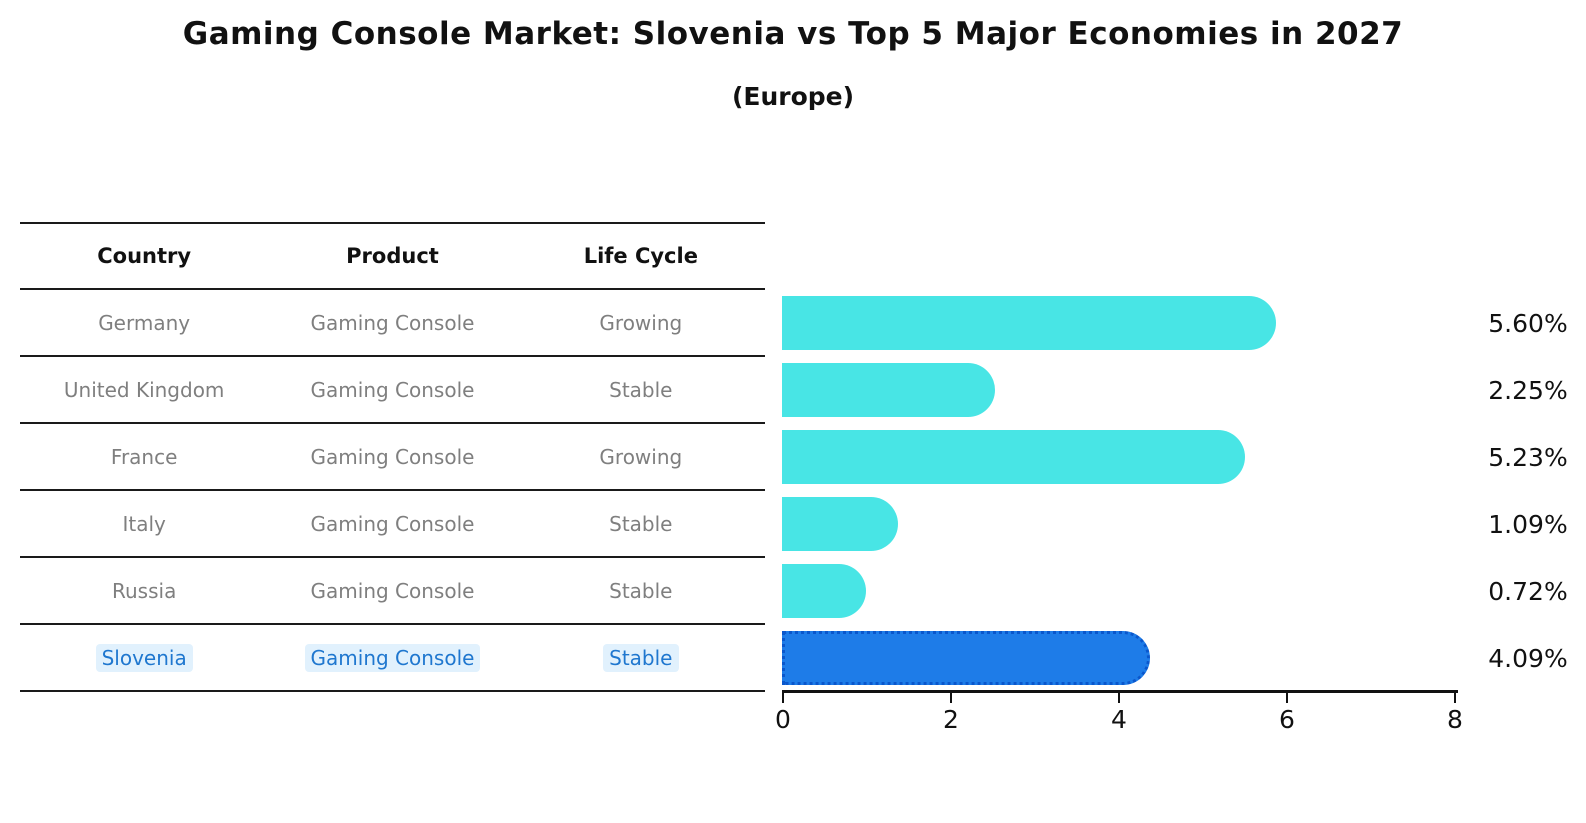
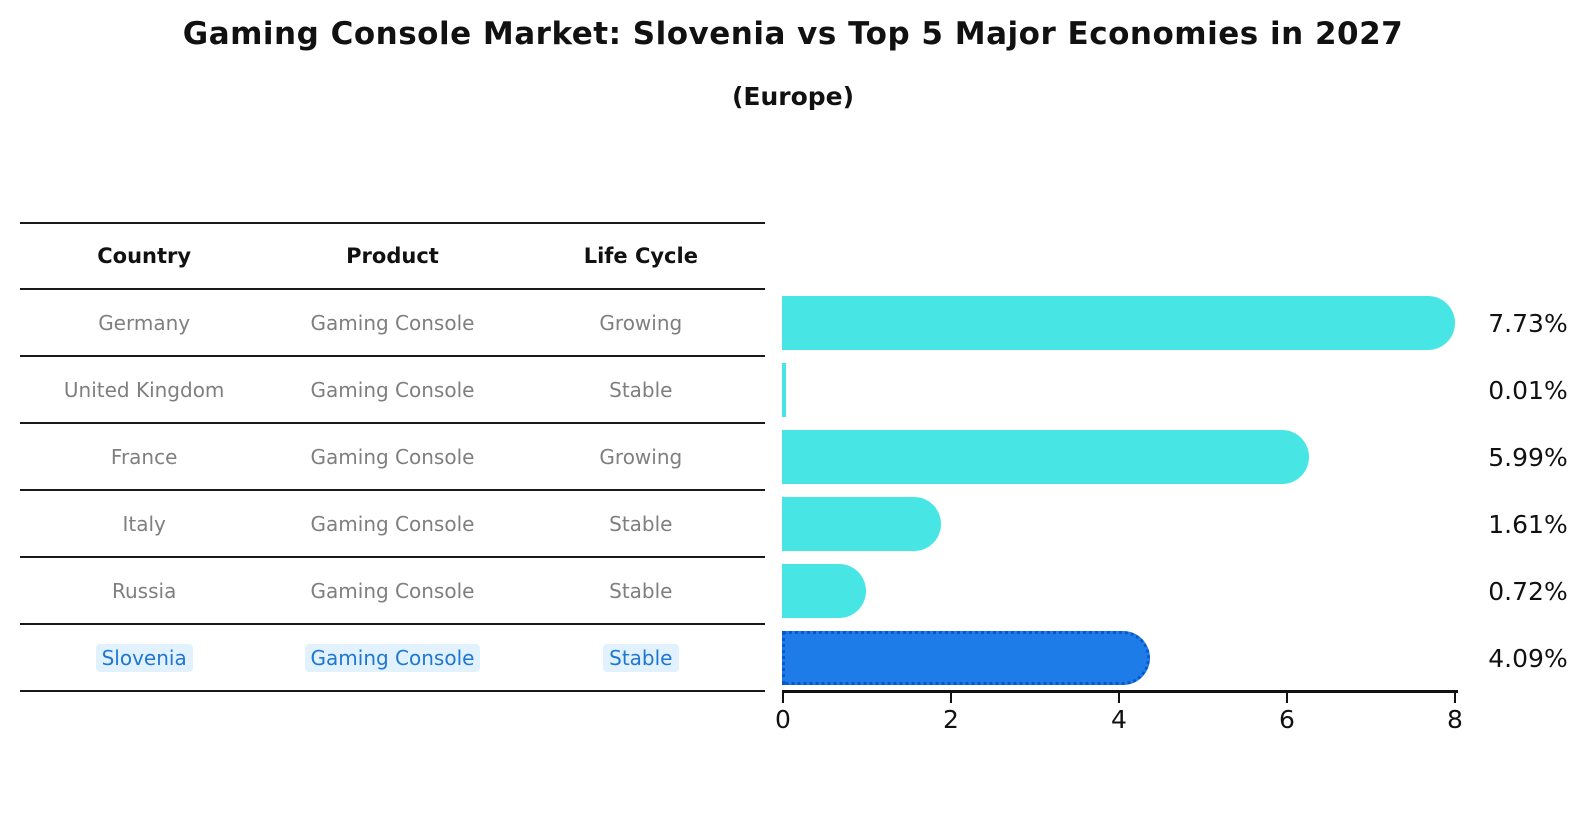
Germany: 5.60% -> 7.73%
United Kingdom: 2.25% -> 0.01%
France: 5.23% -> 5.99%
Italy: 1.09% -> 1.61%
